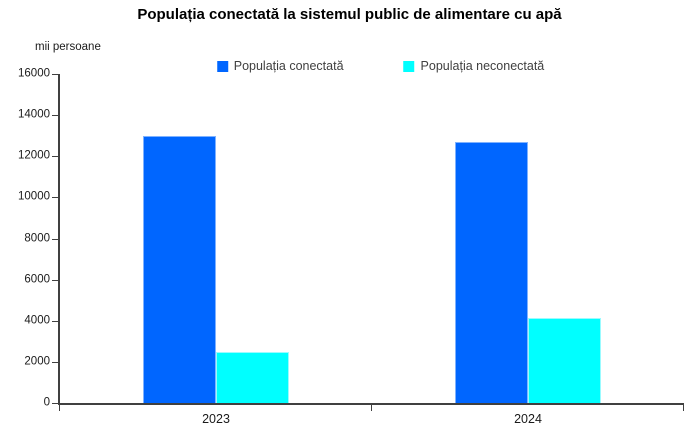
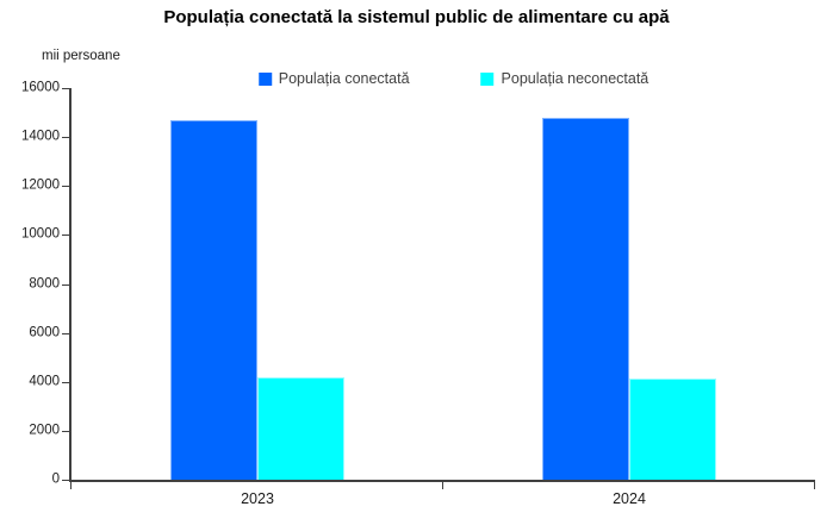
Populația conectată/2023: 13000 -> 14700
Populația neconectată/2023: 2500 -> 4200
Populația conectată/2024: 12700 -> 14800
